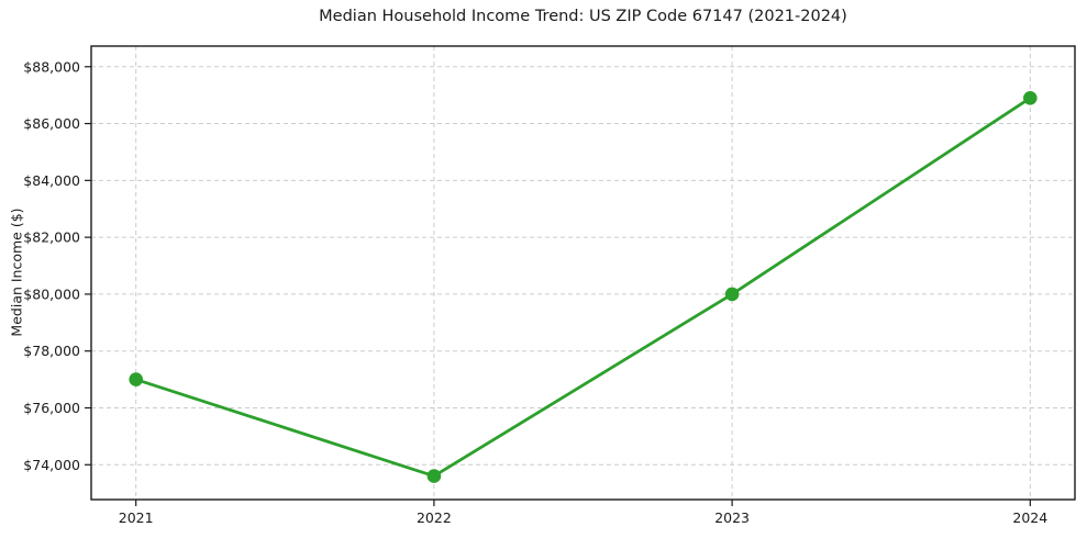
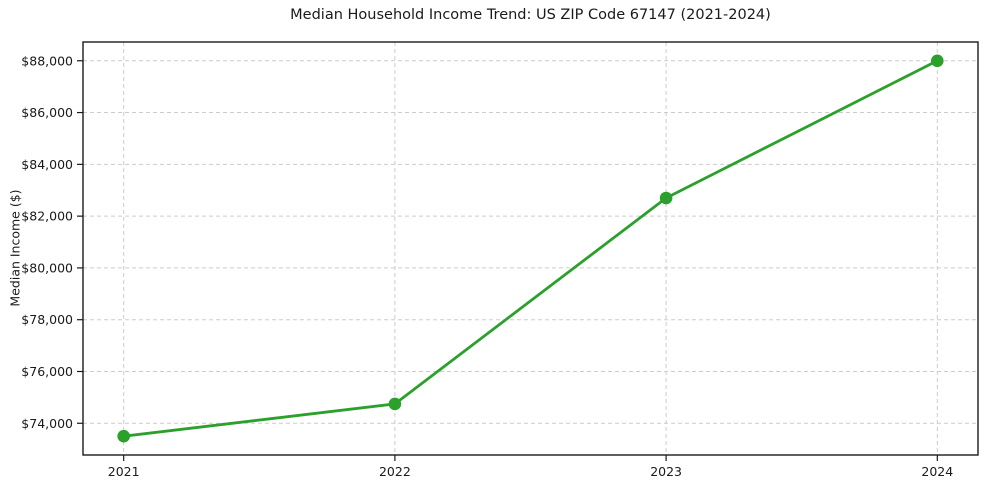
2021: $77000 -> $73500
2022: $73600 -> $74800
2023: $80000 -> $82700
2024: $86900 -> $88000
